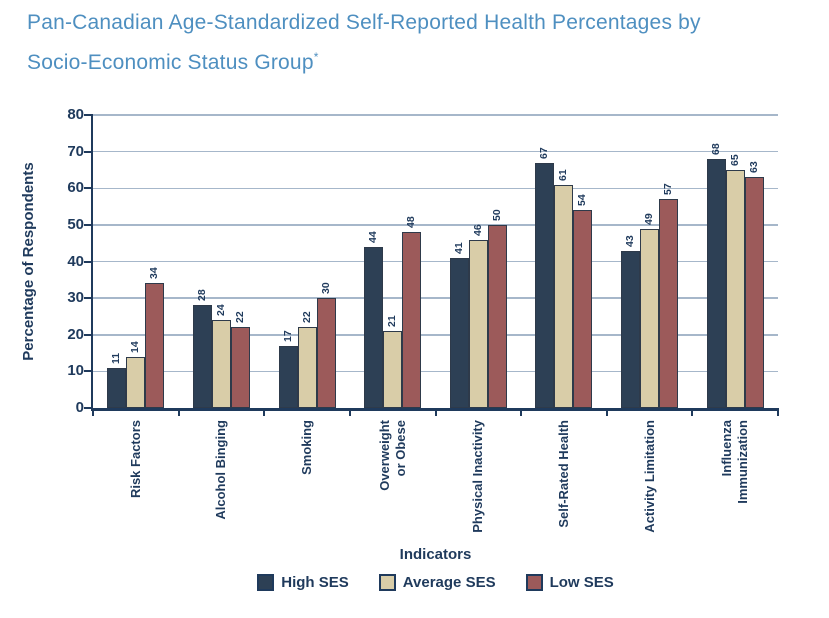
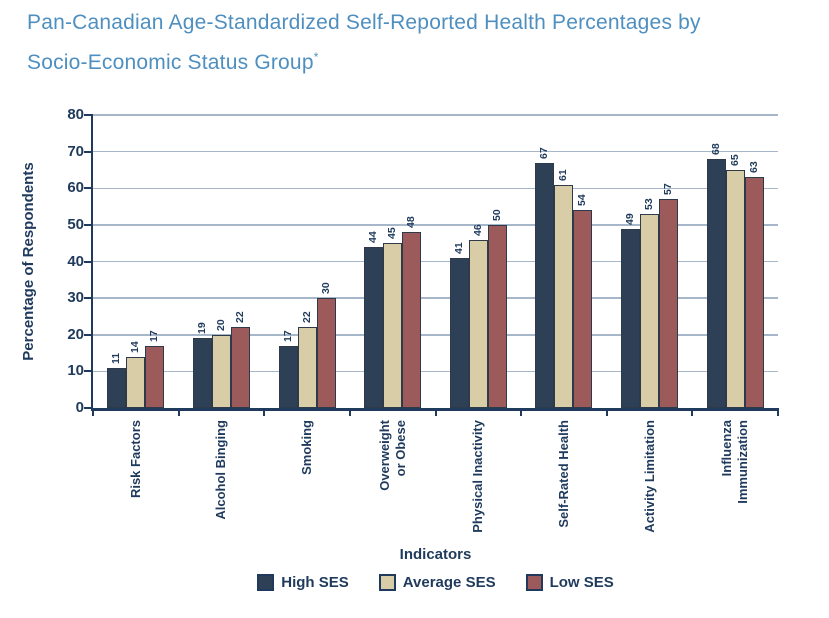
Low SES/Risk Factors: 34 -> 17
High SES/Alcohol Binging: 28 -> 19
Average SES/Alcohol Binging: 24 -> 20
Average SES/Overweight or Obese: 21 -> 45
High SES/Activity Limitation: 43 -> 49
Average SES/Activity Limitation: 49 -> 53
